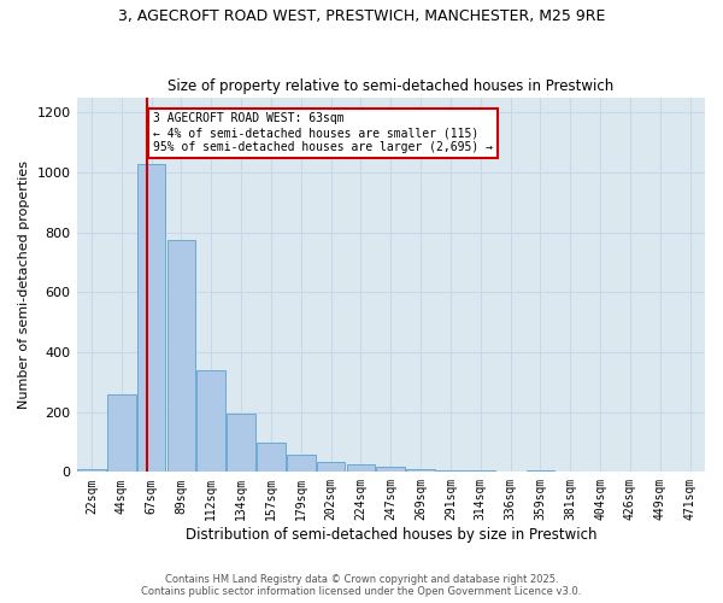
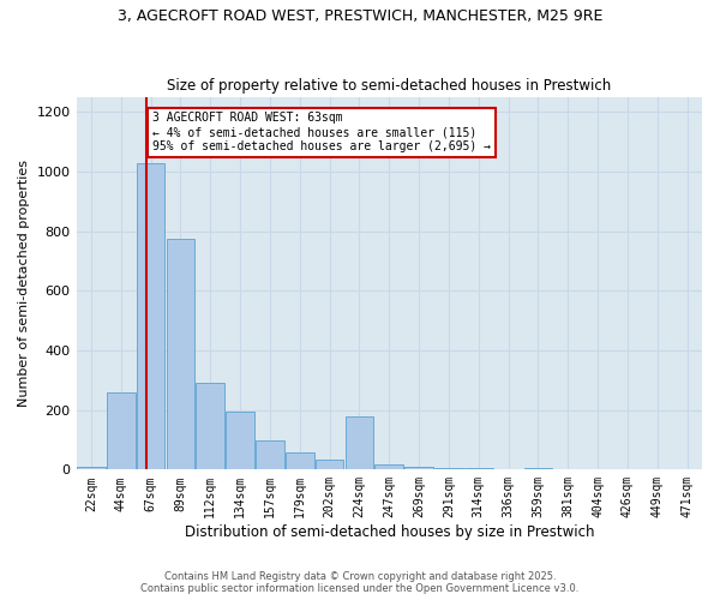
112sqm: 340 -> 290
224sqm: 25 -> 180
